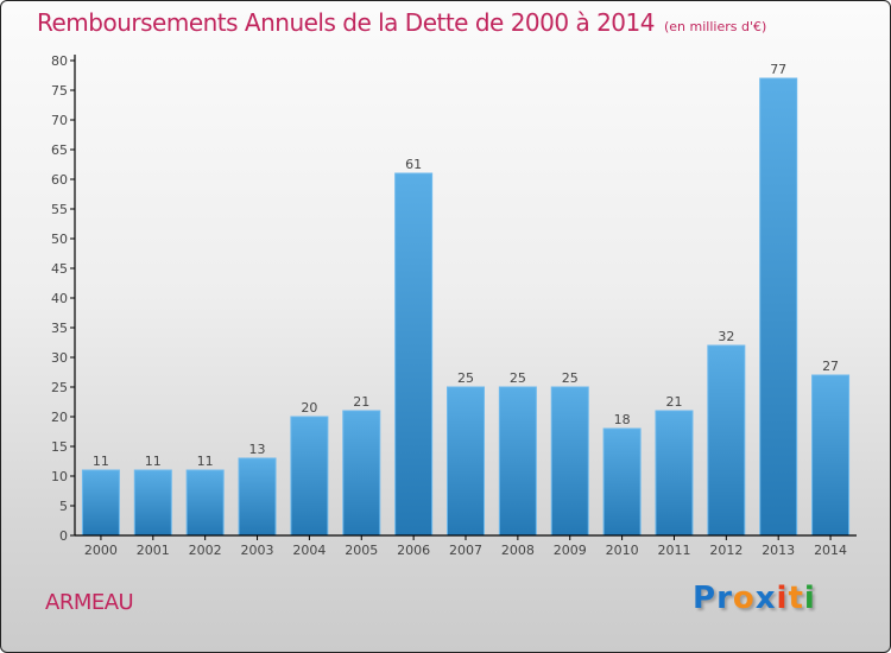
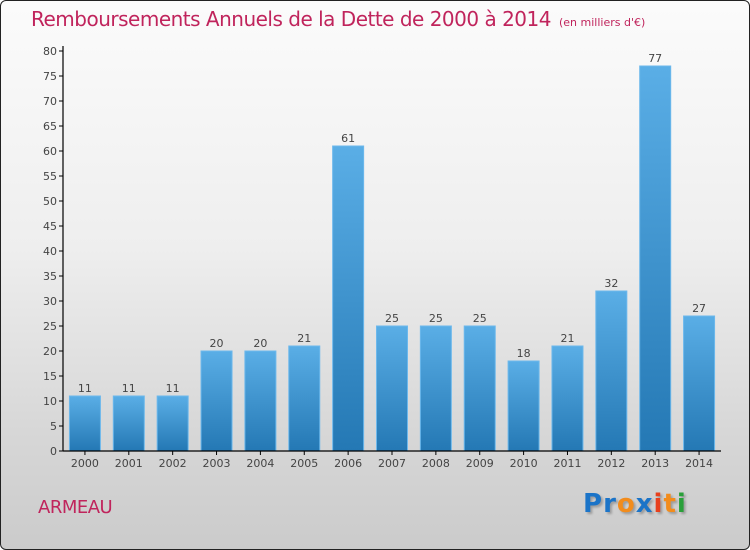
2003: 13 -> 20
